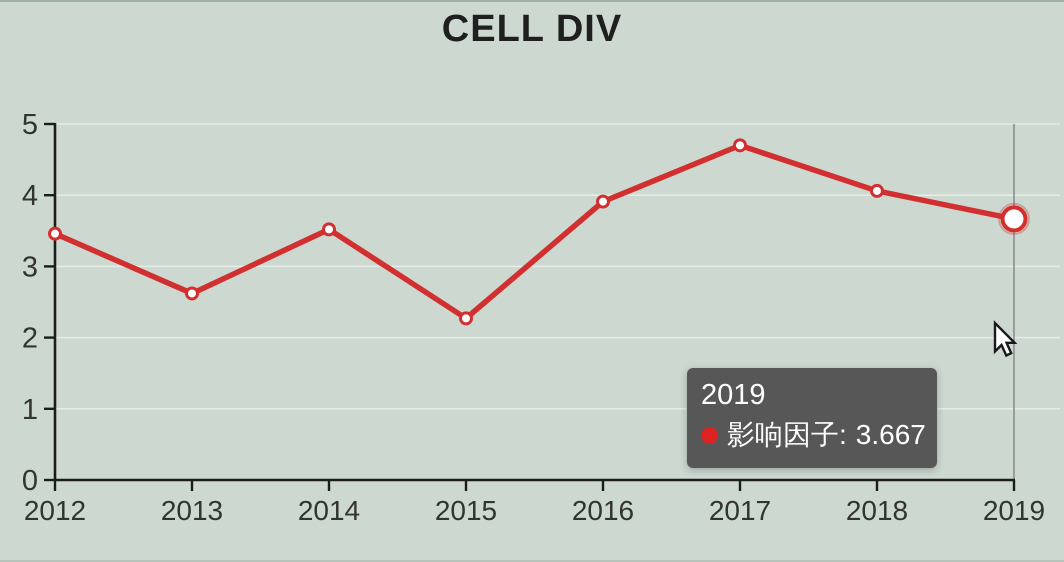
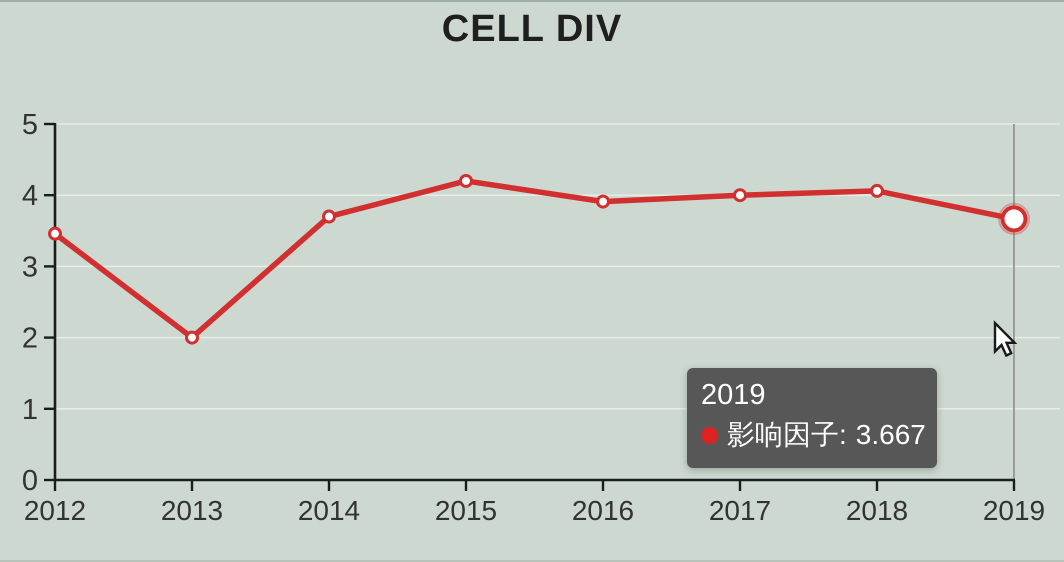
2013: 2.6 -> 2.0
2014: 3.5 -> 3.7
2015: 2.3 -> 4.2
2017: 4.7 -> 4.0
